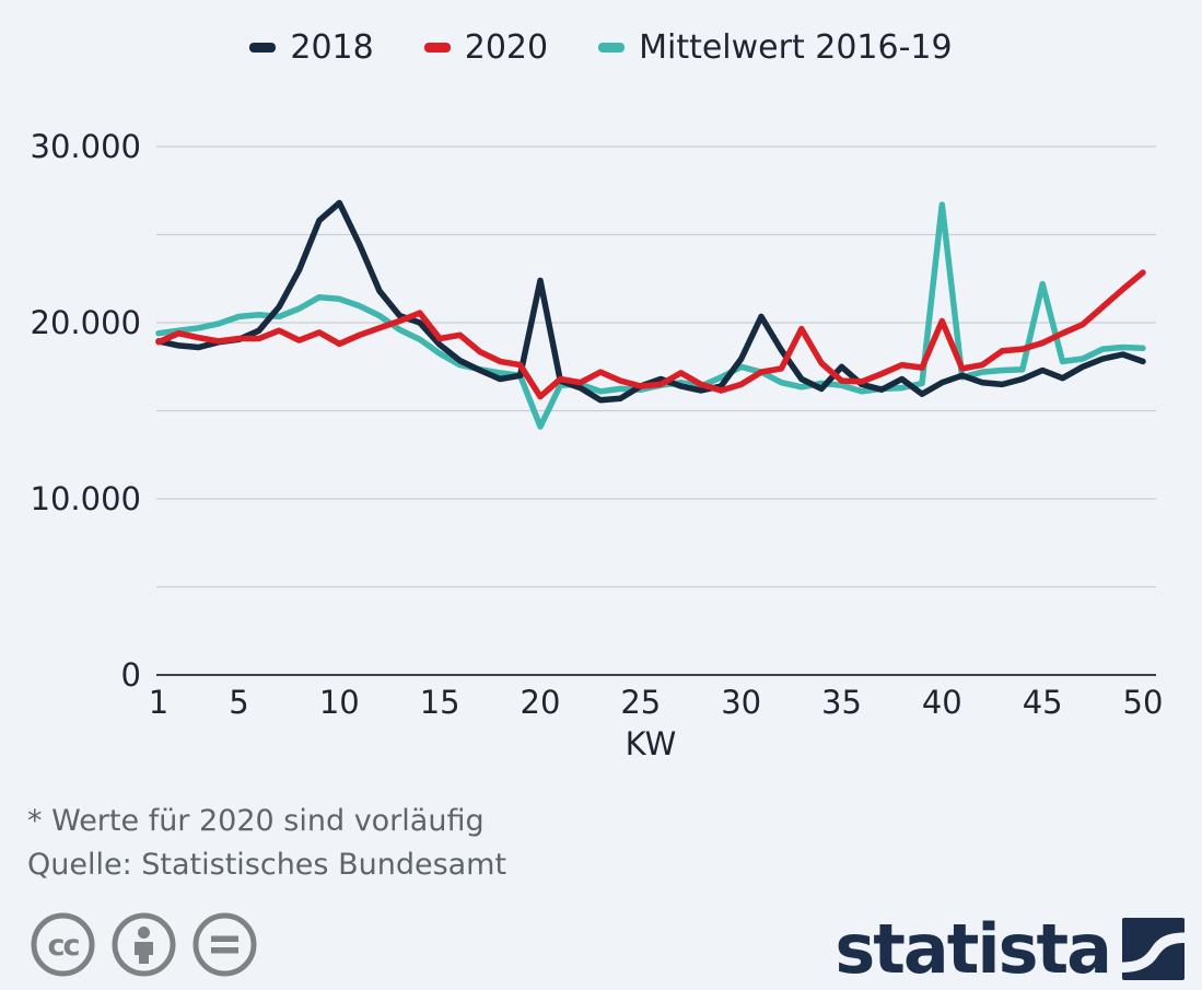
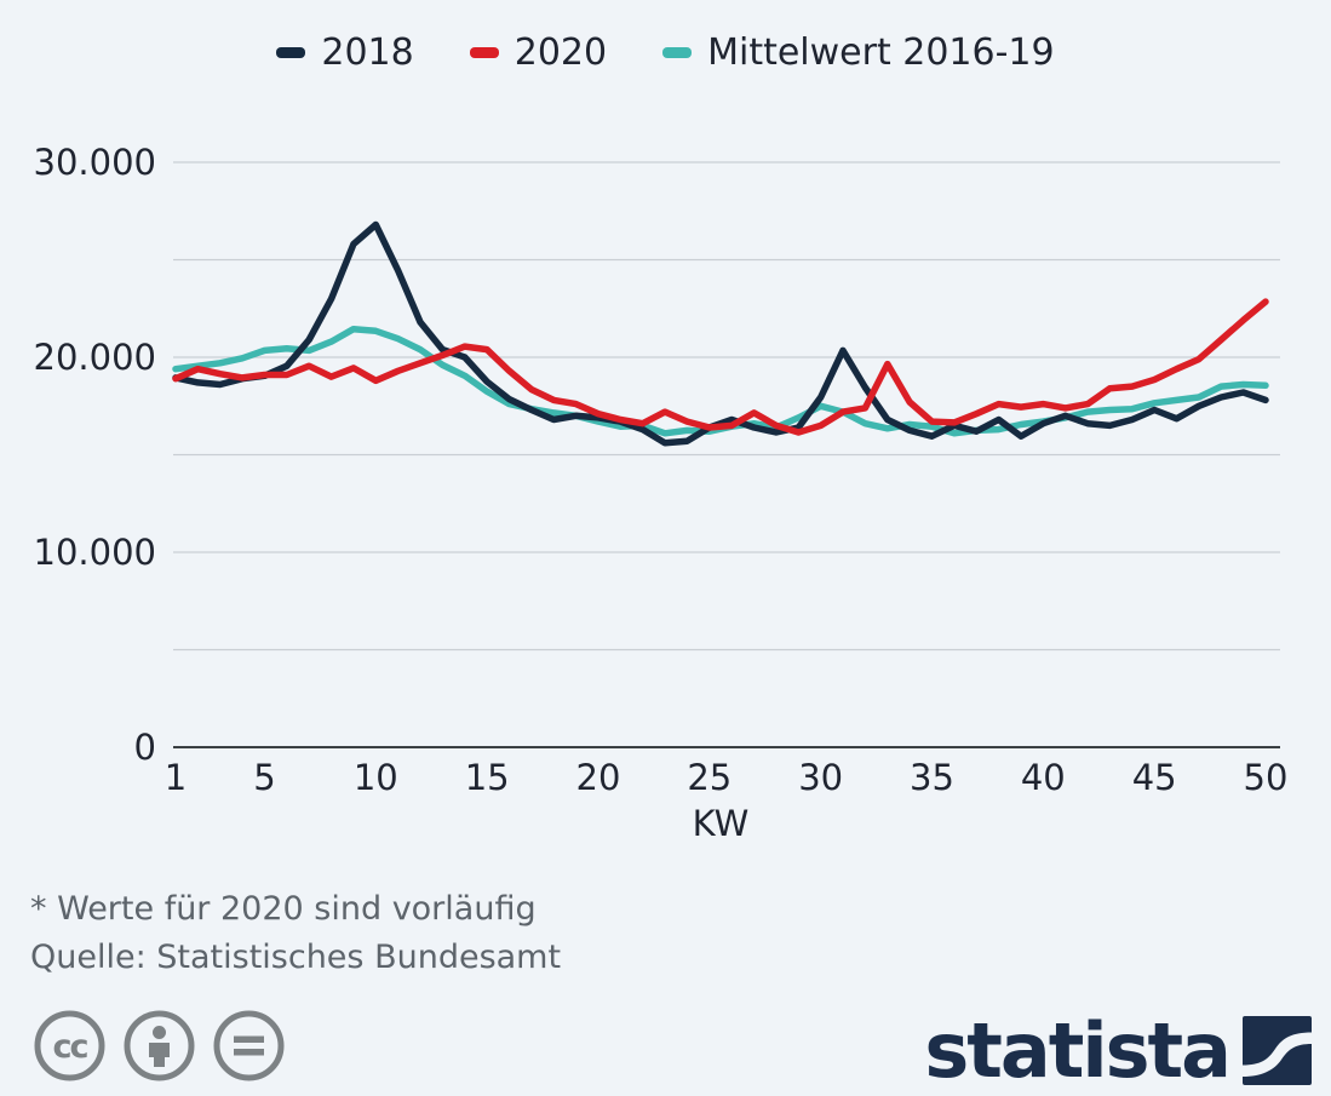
2020/15: 19100 -> 20400
2018/20: 22400 -> 16900
2020/20: 15800 -> 17100
Mittelwert 2016-19/20: 14100 -> 16700
2018/35: 17500 -> 16000
2020/40: 20100 -> 17600
Mittelwert 2016-19/40: 26700 -> 16700
Mittelwert 2016-19/45: 22200 -> 17600
